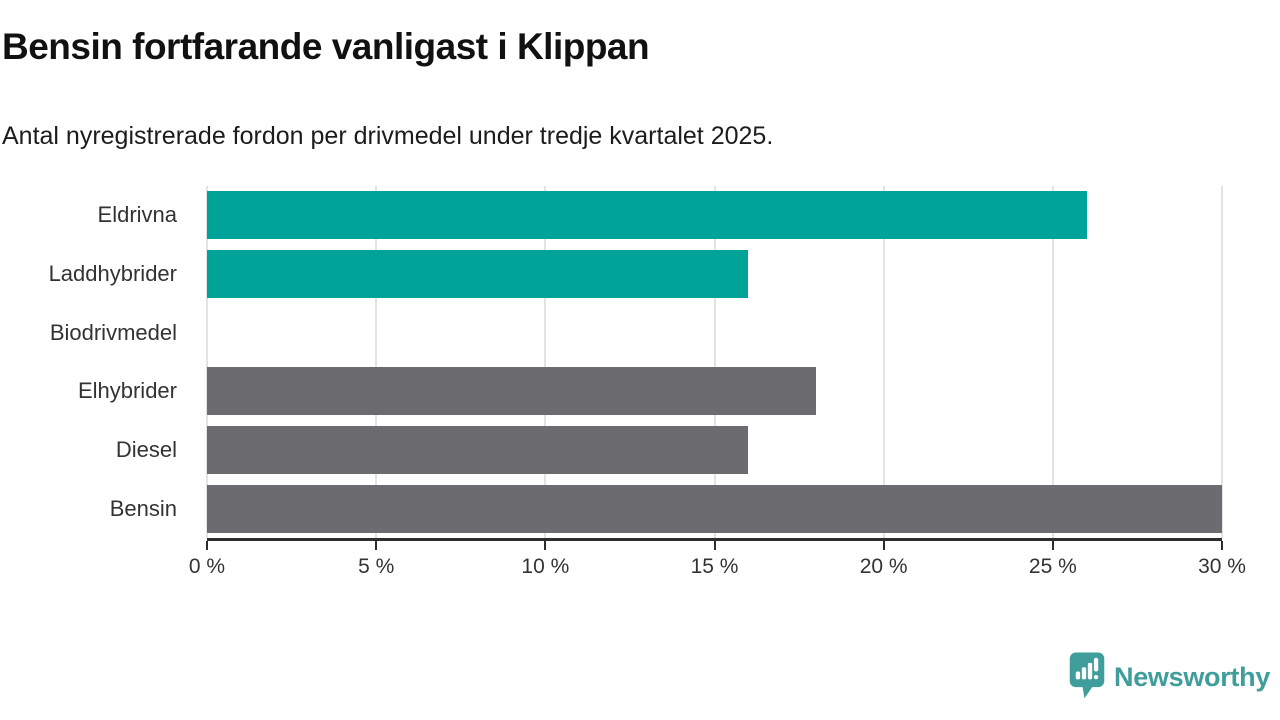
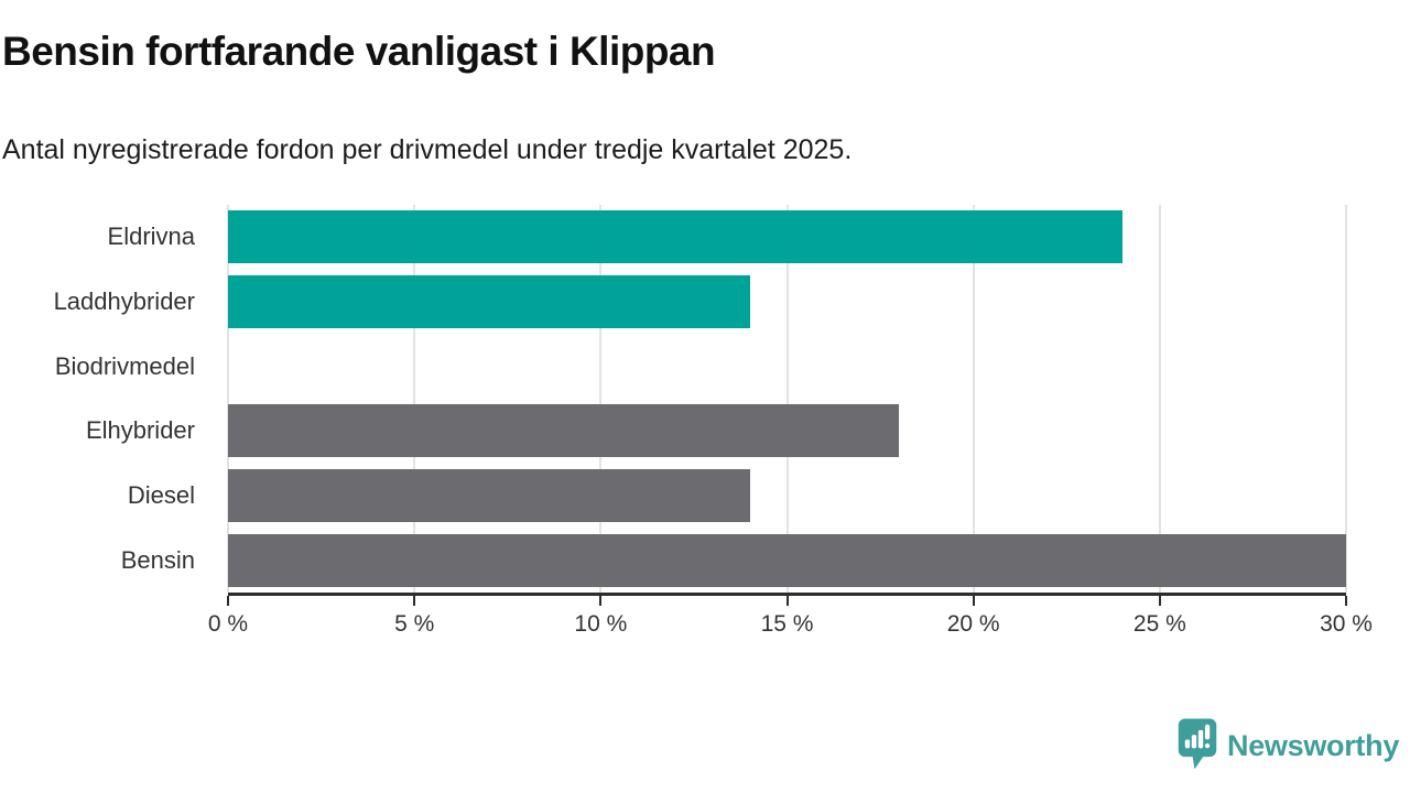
Eldrivna: 26% -> 24%
Laddhybrider: 16% -> 14%
Diesel: 16% -> 14%
